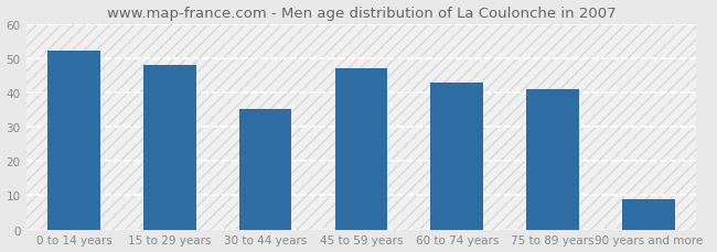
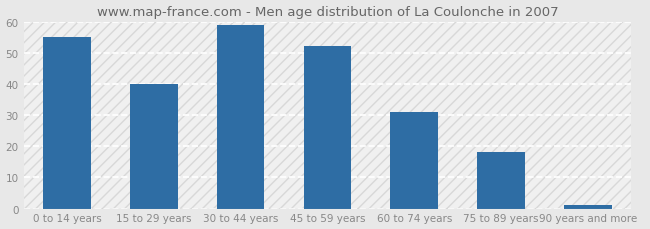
0 to 14 years: 52 -> 55
15 to 29 years: 48 -> 40
30 to 44 years: 35 -> 59
45 to 59 years: 47 -> 52
60 to 74 years: 43 -> 31
75 to 89 years: 41 -> 18
90 years and more: 9 -> 1
